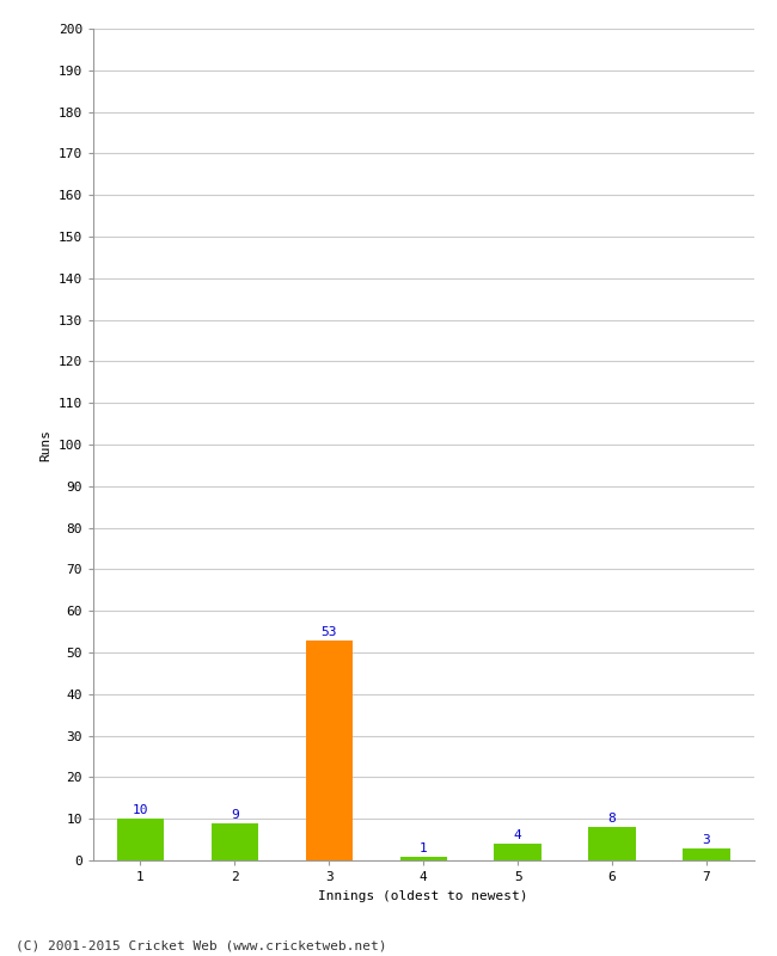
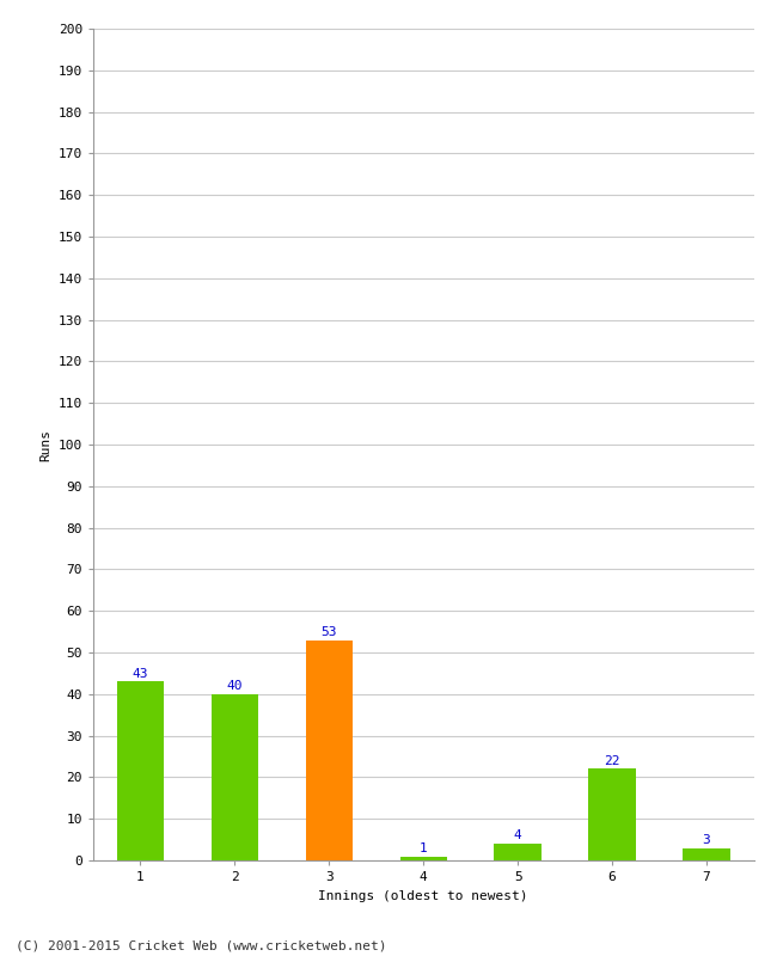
1: 10 -> 43
2: 9 -> 40
6: 8 -> 22
